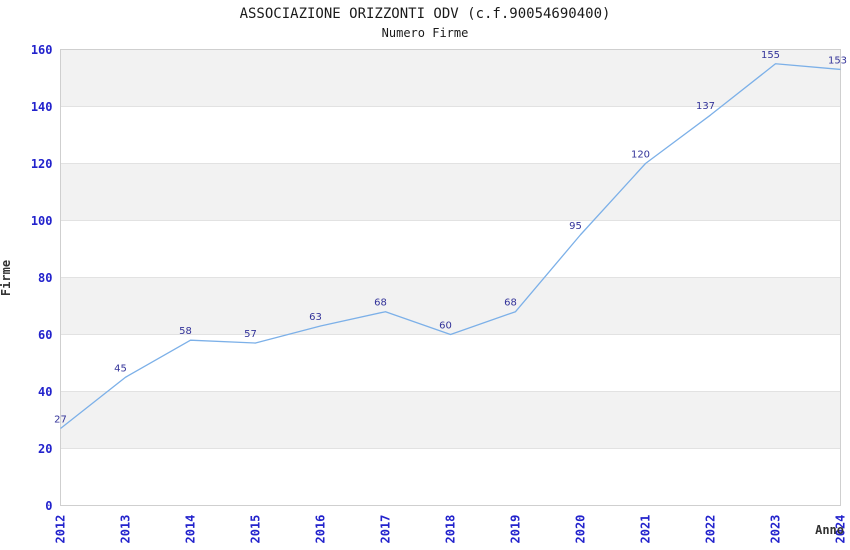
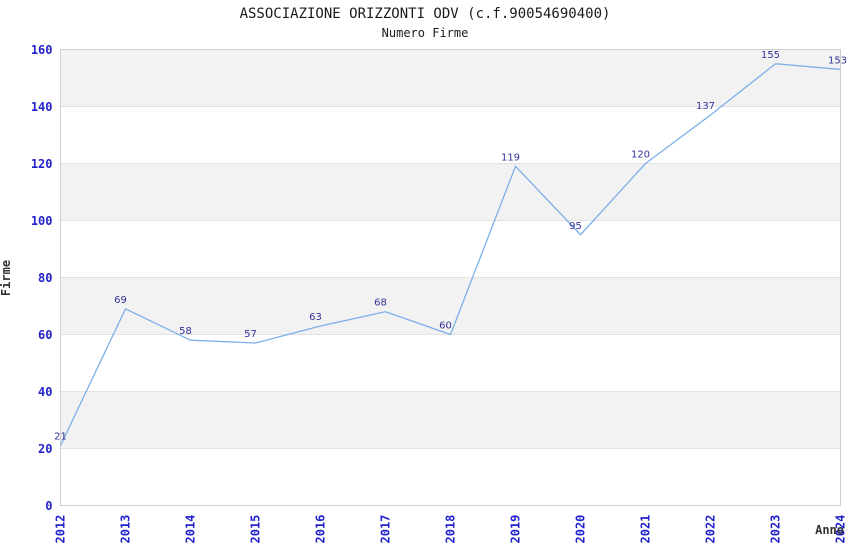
2012: 27 -> 21
2013: 45 -> 69
2019: 68 -> 119
